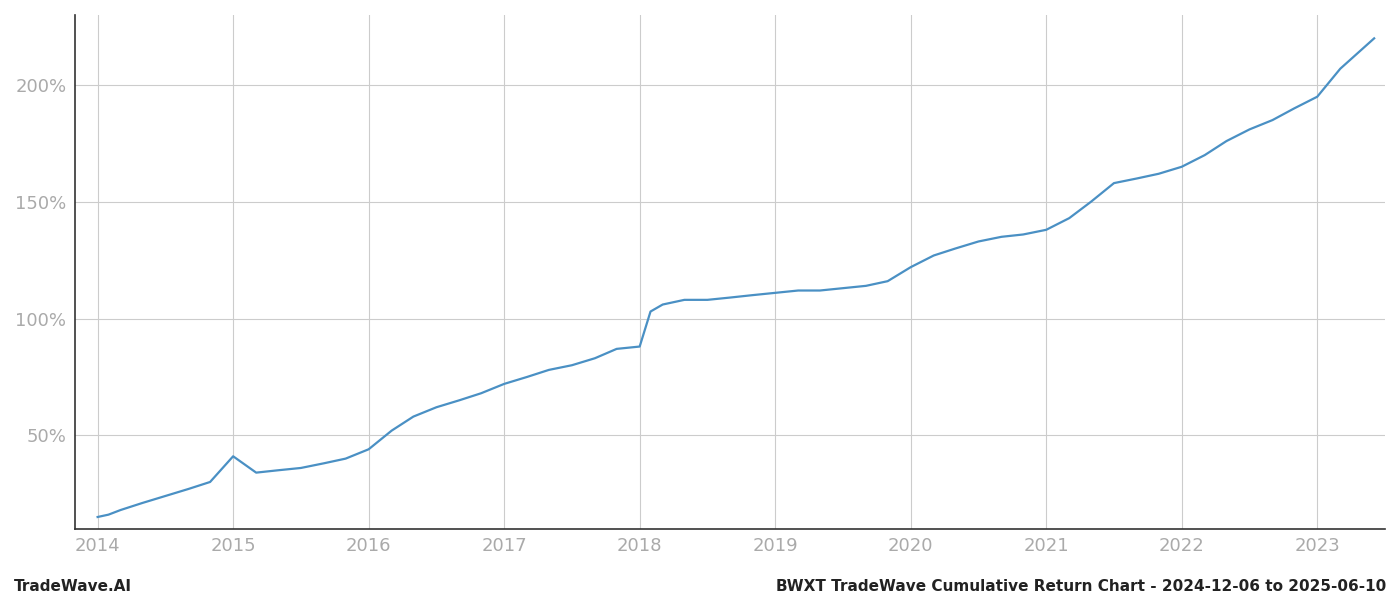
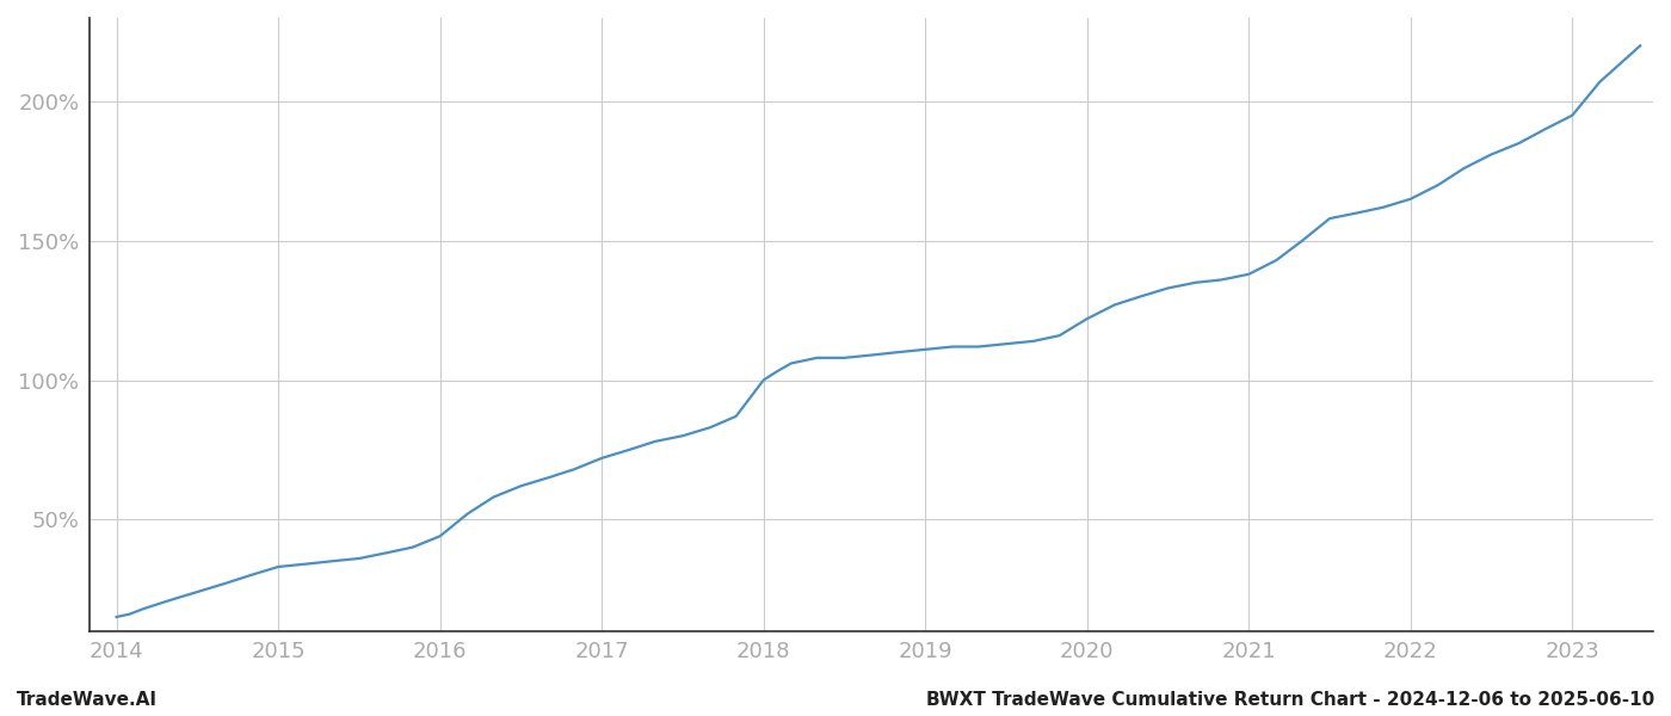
2015: 41% -> 33%
2018: 88% -> 100%
